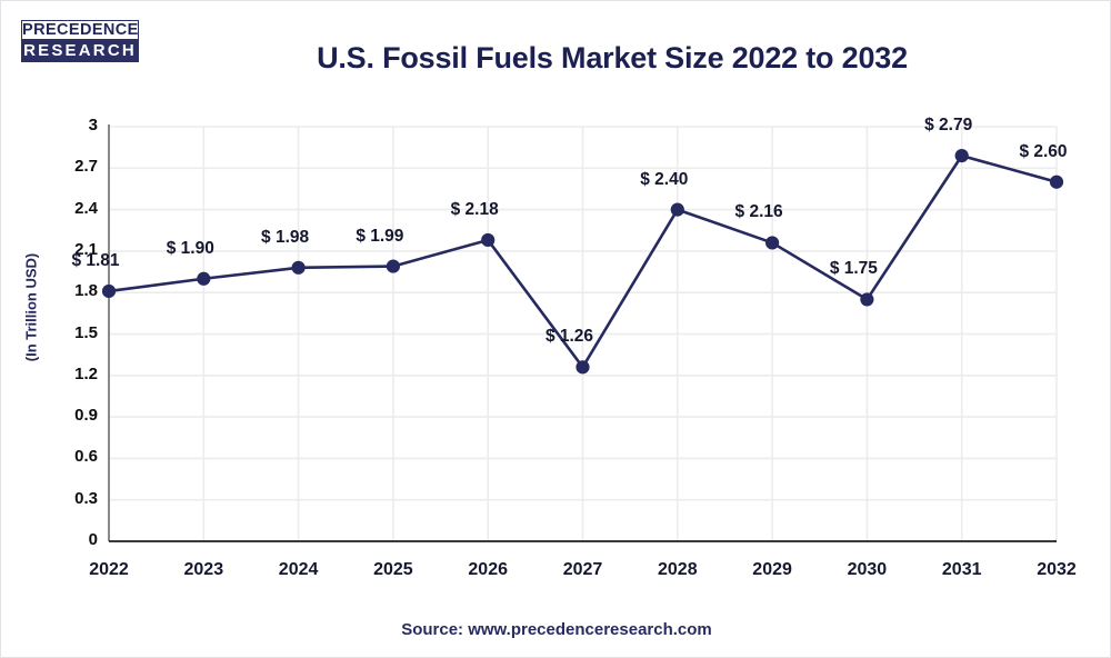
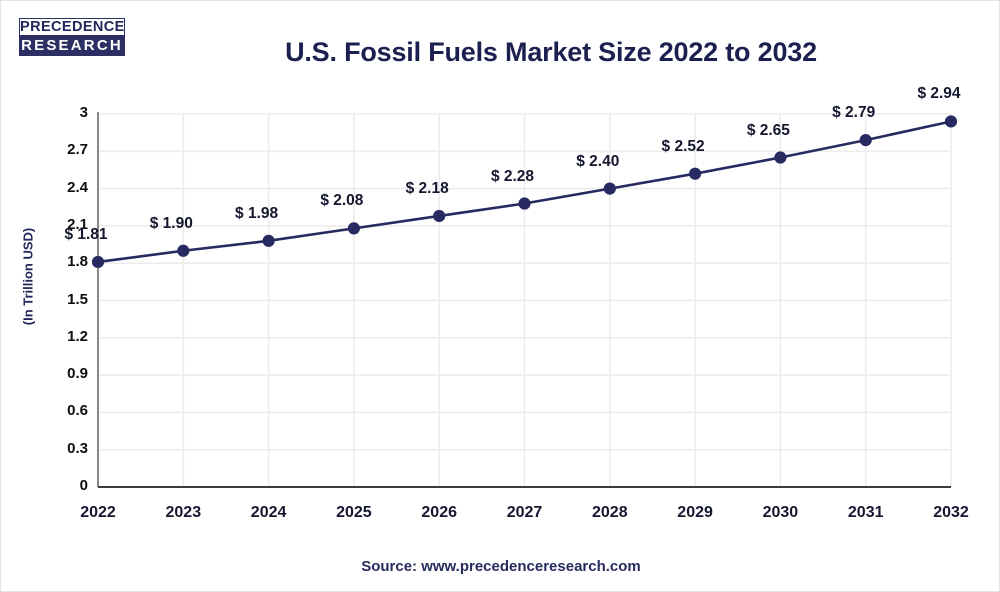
2025: 1.99 -> 2.08
2027: 1.26 -> 2.28
2029: 2.16 -> 2.52
2030: 1.75 -> 2.65
2032: 2.60 -> 2.94
